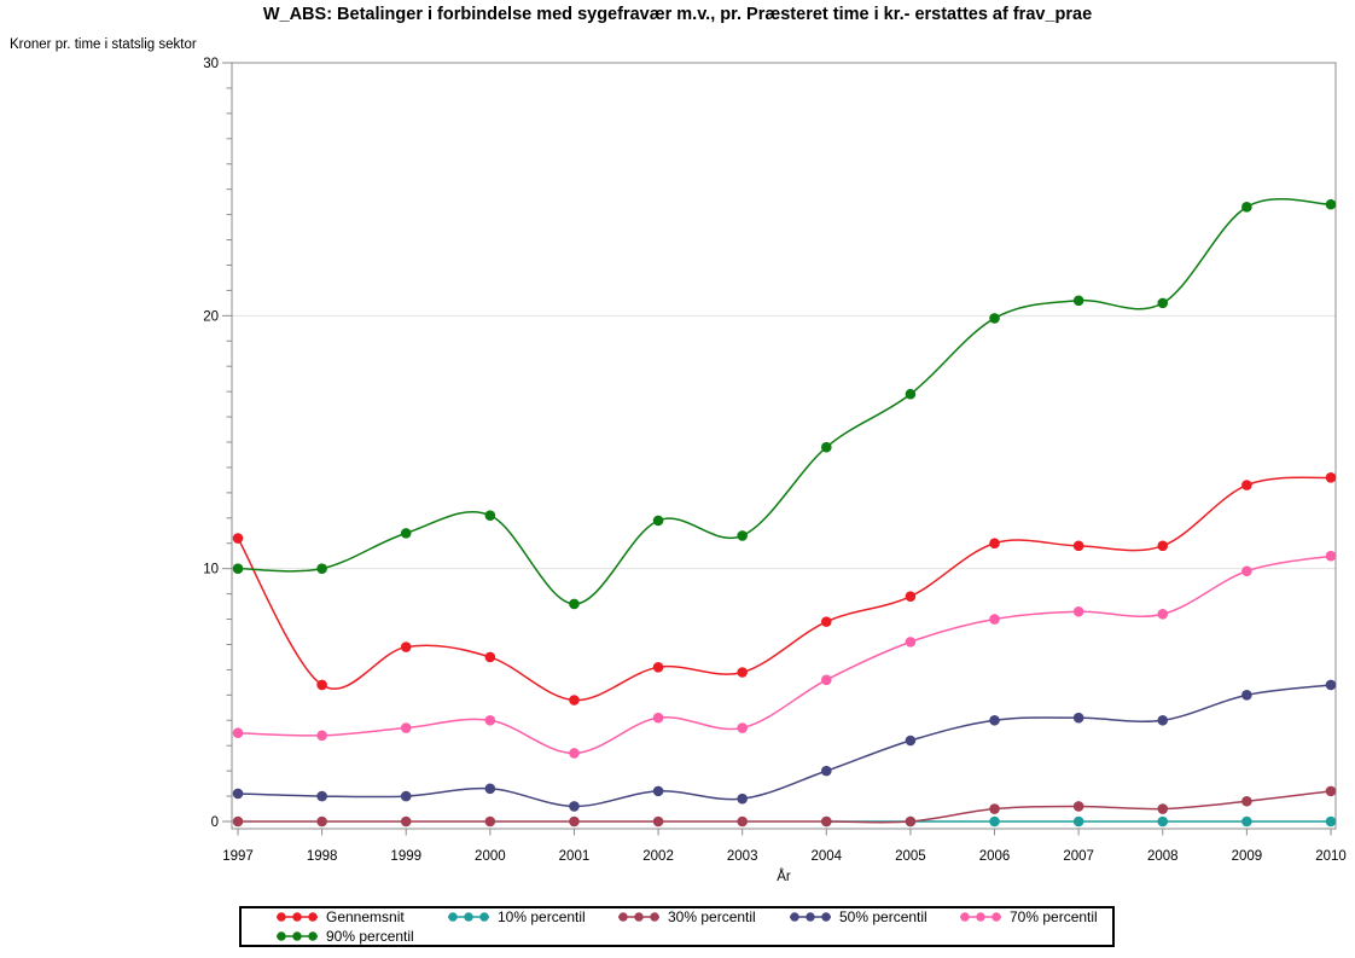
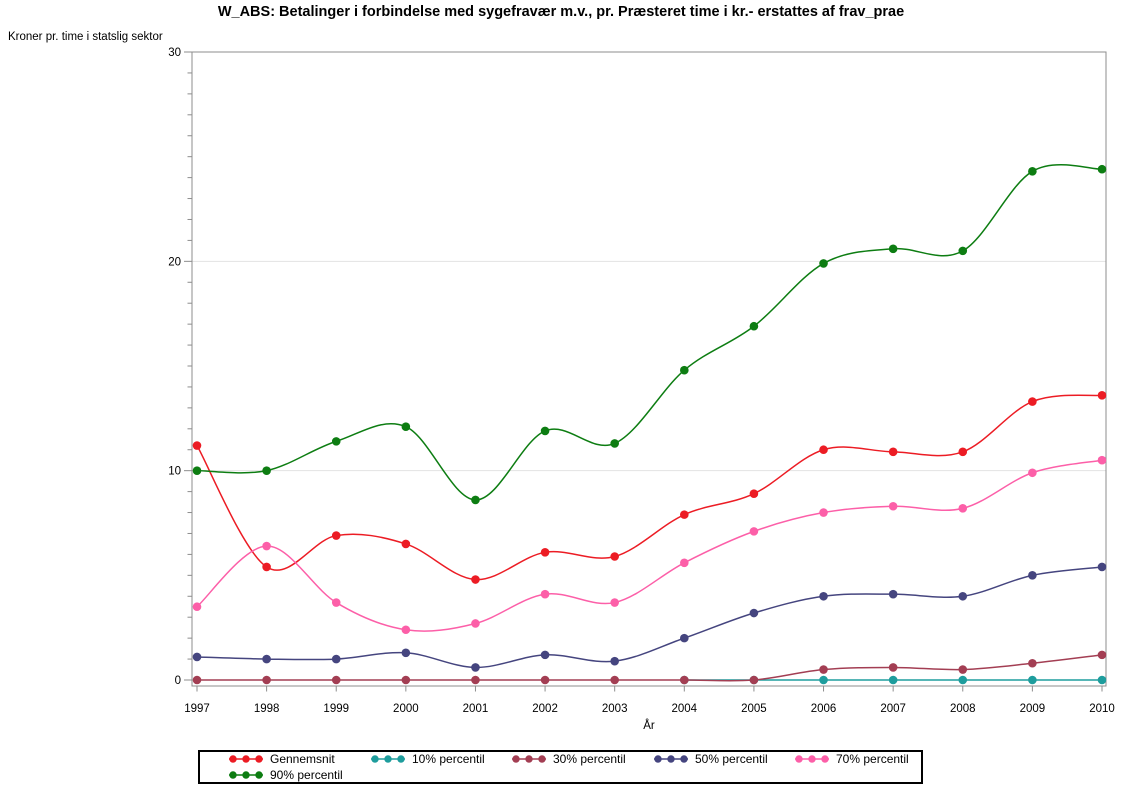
70% percentil/1998: 3.4 -> 6.4
70% percentil/2000: 4.0 -> 2.4
